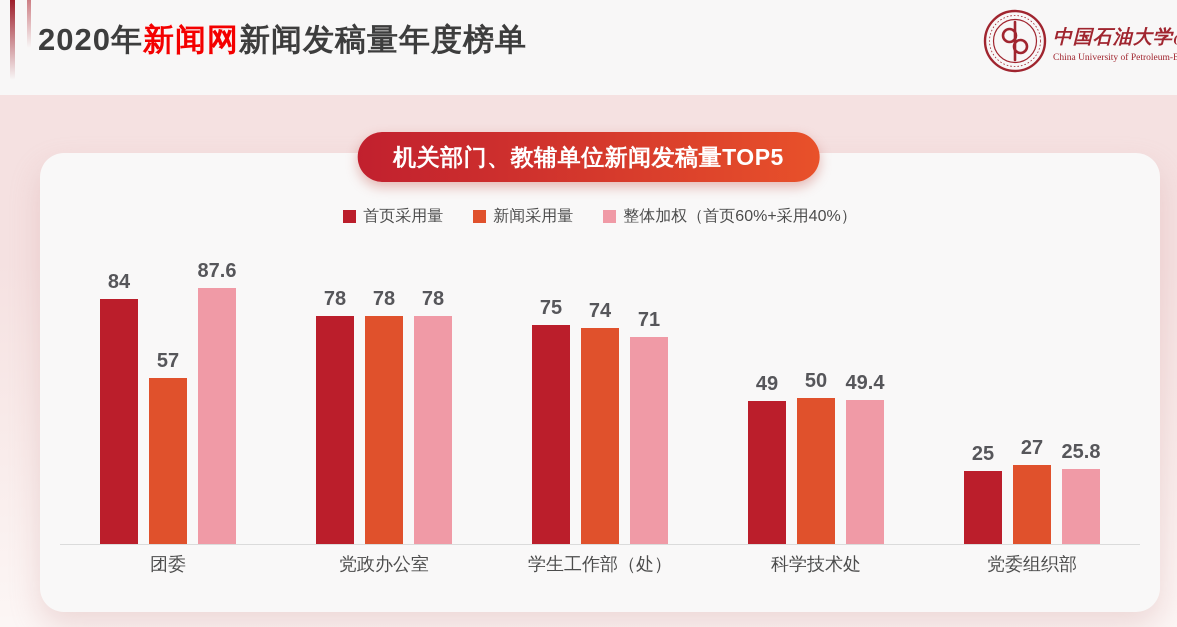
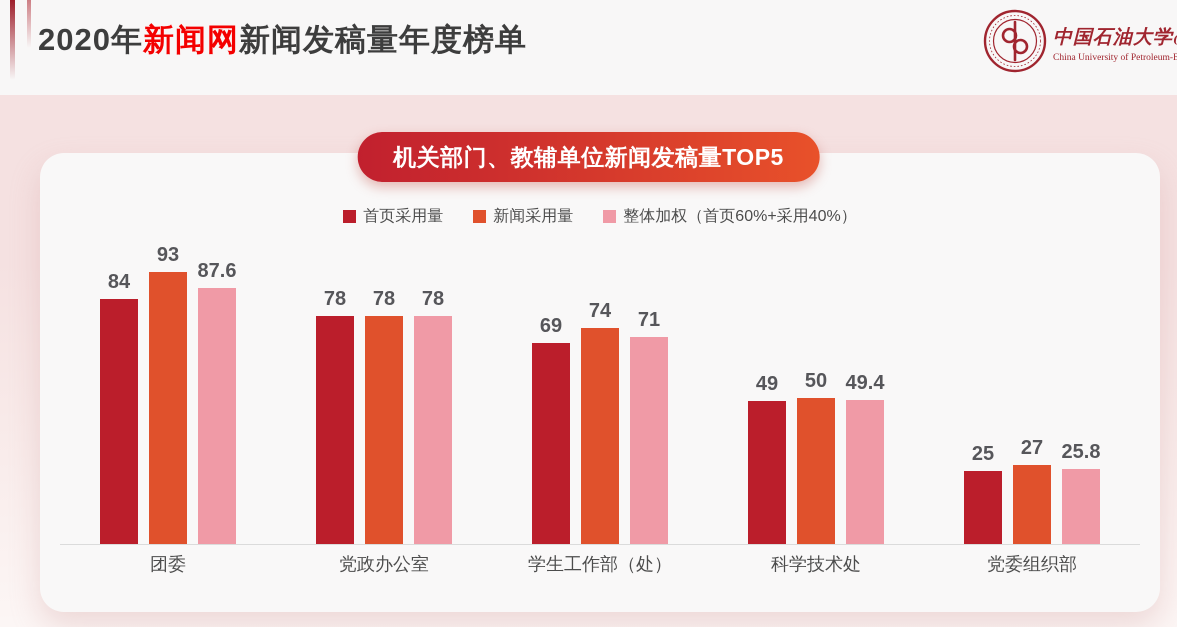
新闻采用量/团委: 57 -> 93
首页采用量/学生工作部（处）: 75 -> 69
